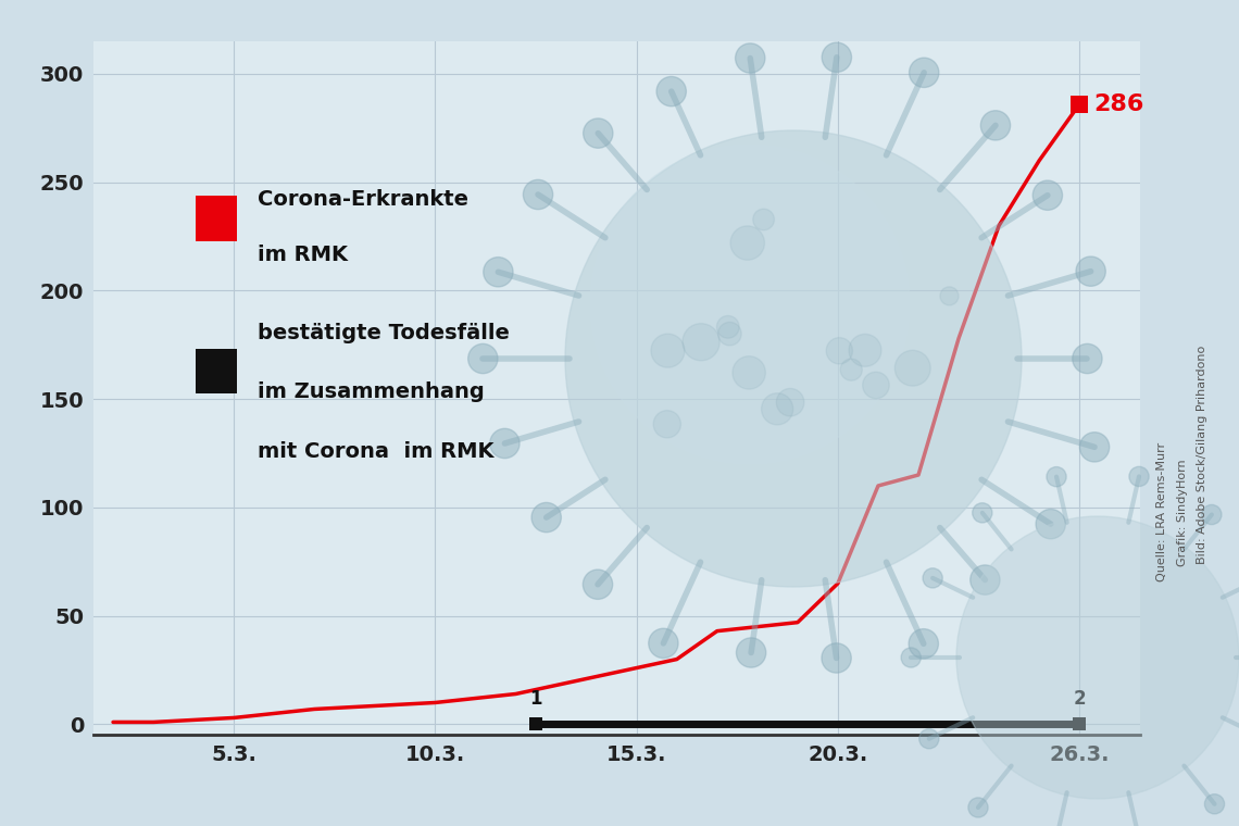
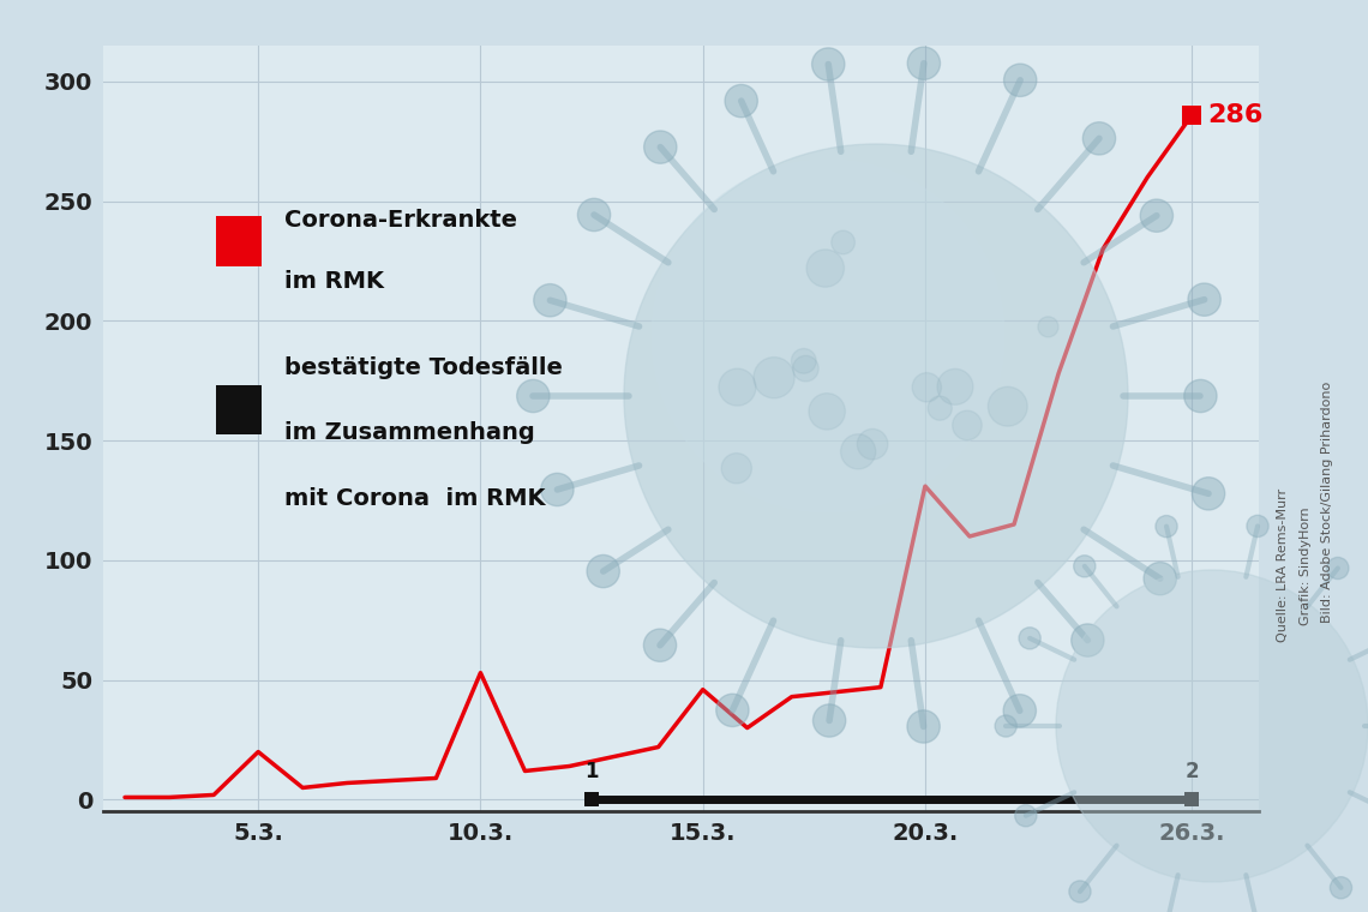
5.3.: 3 -> 20
10.3.: 10 -> 53
15.3.: 26 -> 46
20.3.: 65 -> 131
